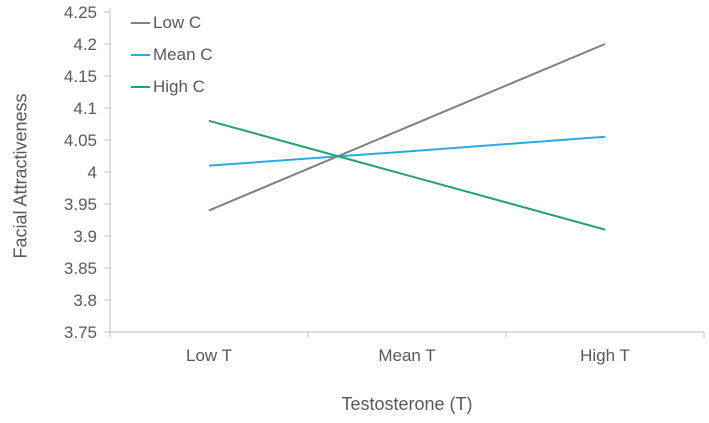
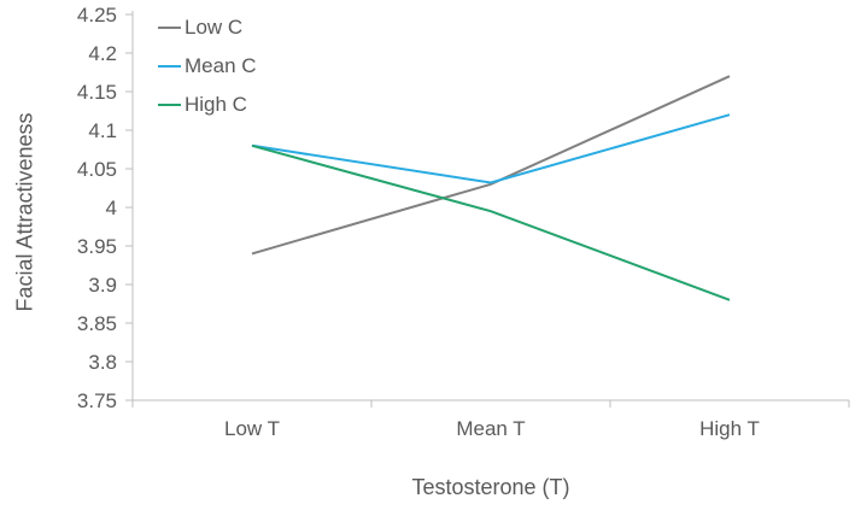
Mean C/Low T: 4.01 -> 4.08
Low C/Mean T: 4.07 -> 4.03
Low C/High T: 4.20 -> 4.17
Mean C/High T: 4.05 -> 4.12
High C/High T: 3.91 -> 3.88
